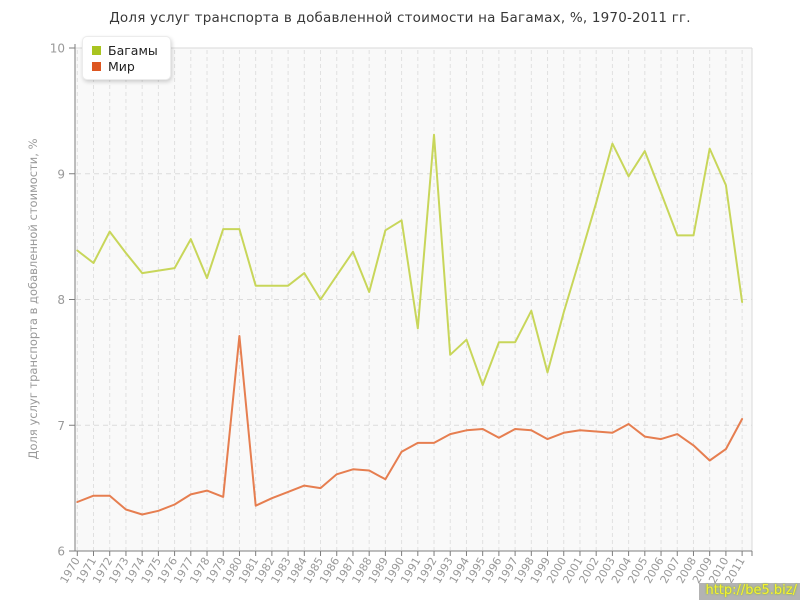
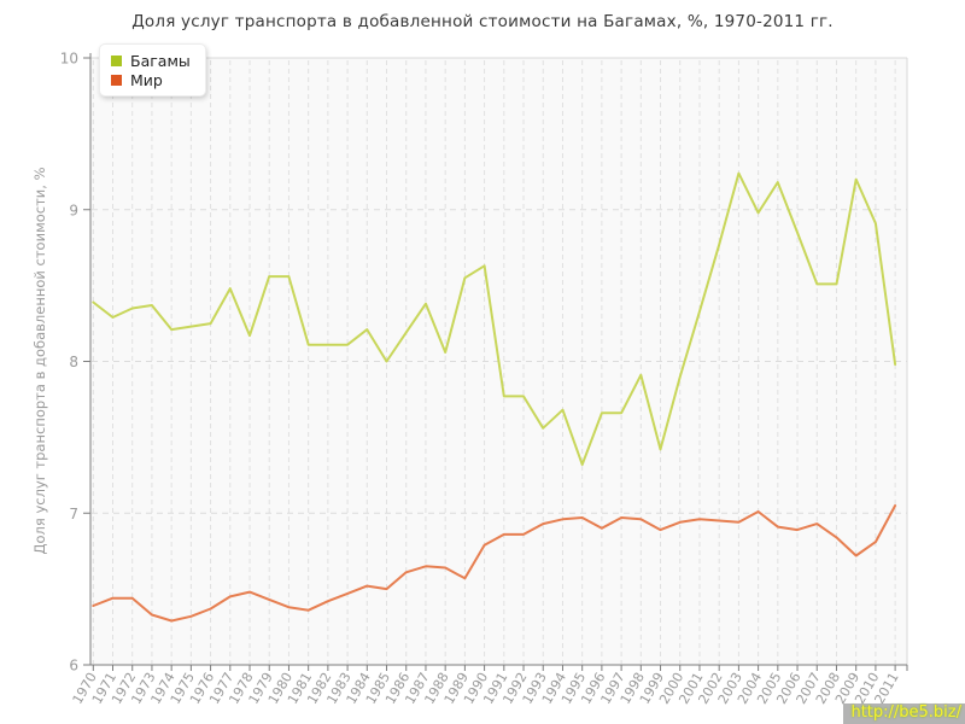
Багамы/1972: 8.54 -> 8.35
Мир/1980: 7.71 -> 6.38
Багамы/1992: 9.31 -> 7.77
